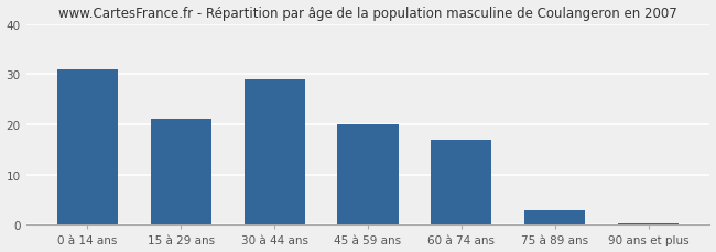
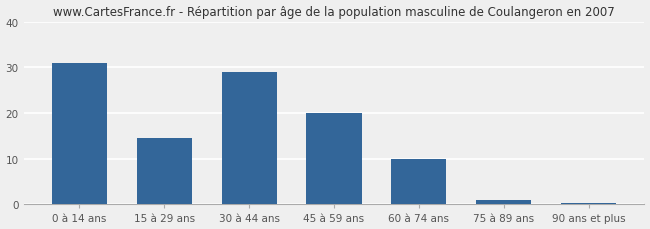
15 à 29 ans: 21.0 -> 14.5
60 à 74 ans: 17.0 -> 10.0
75 à 89 ans: 3.0 -> 1.0
